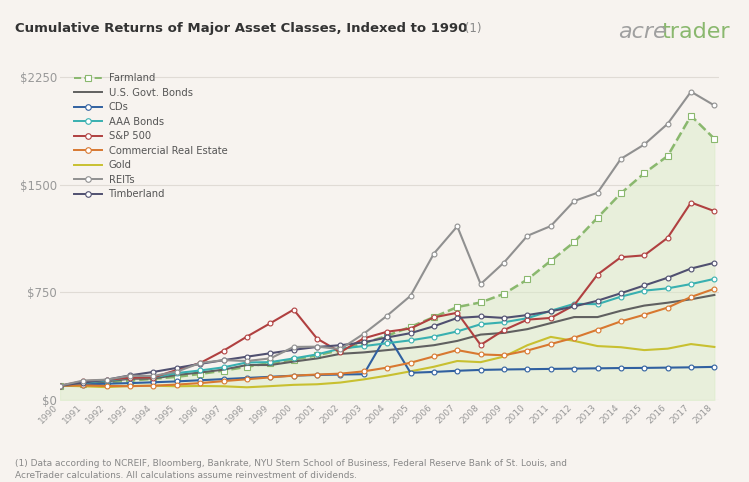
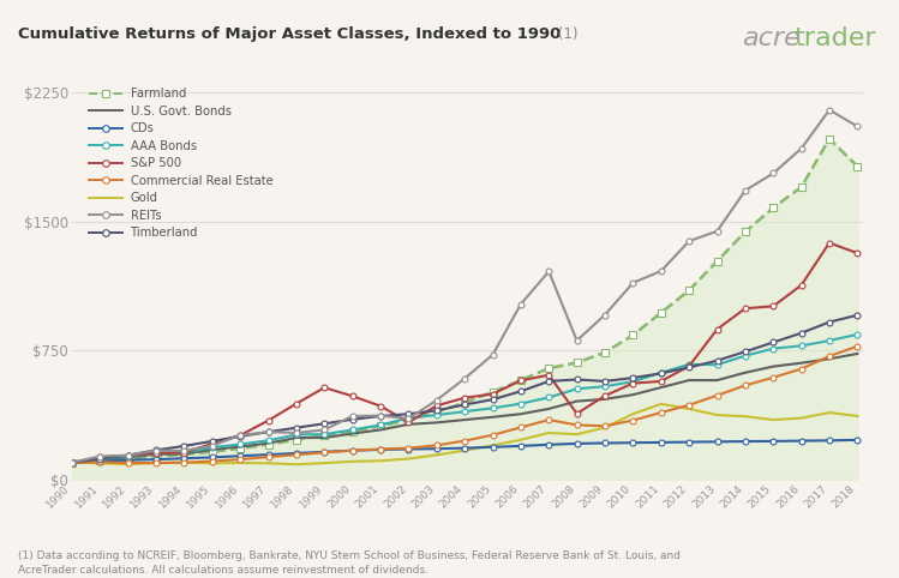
S&P 500/2000: $630 -> $490
CDs/2004: $460 -> $180
